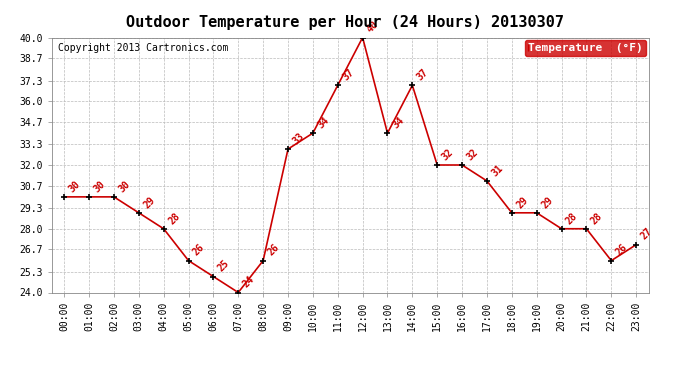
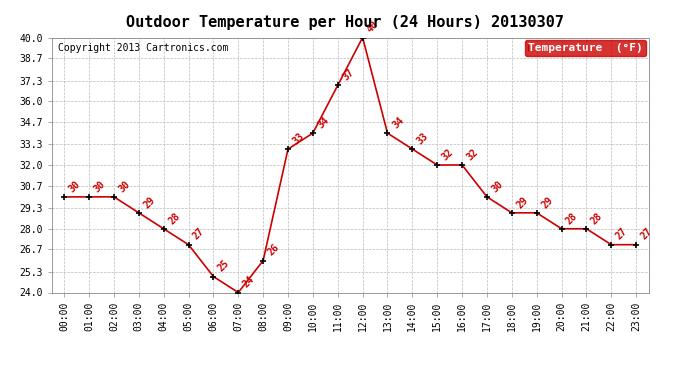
05:00: 26 -> 27
14:00: 37 -> 33
17:00: 31 -> 30
22:00: 26 -> 27
